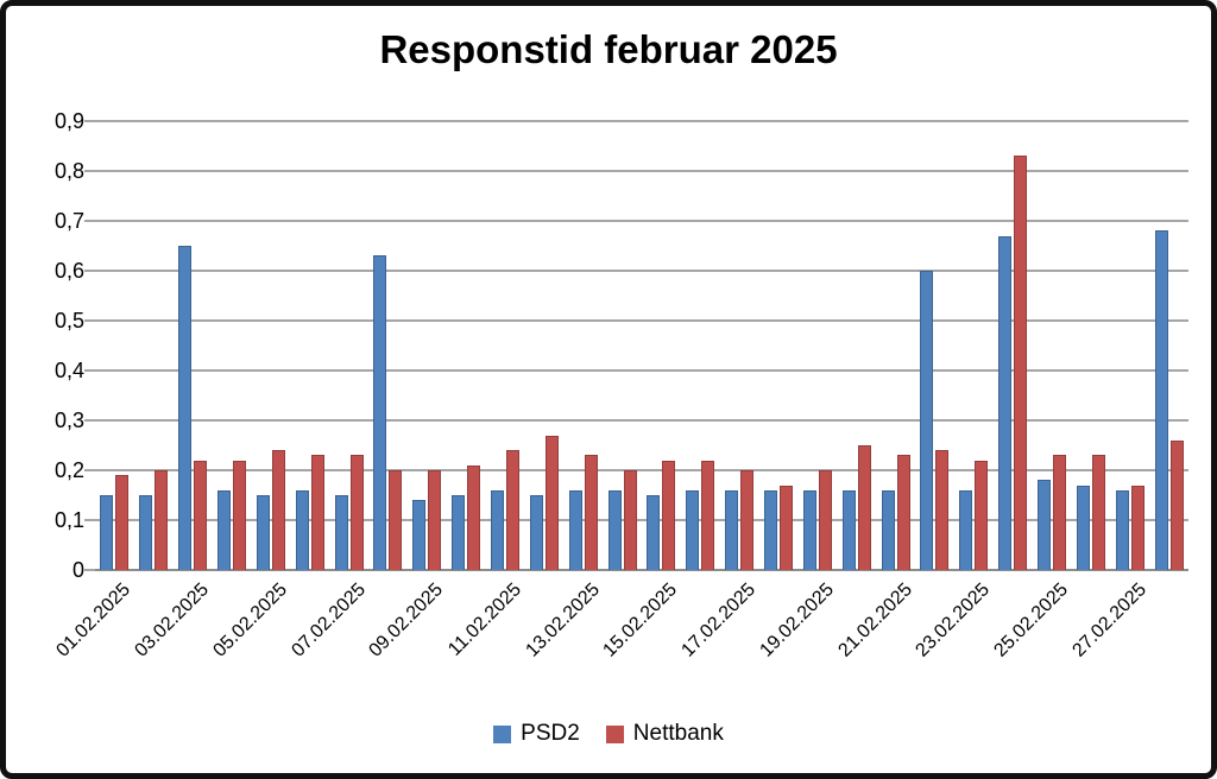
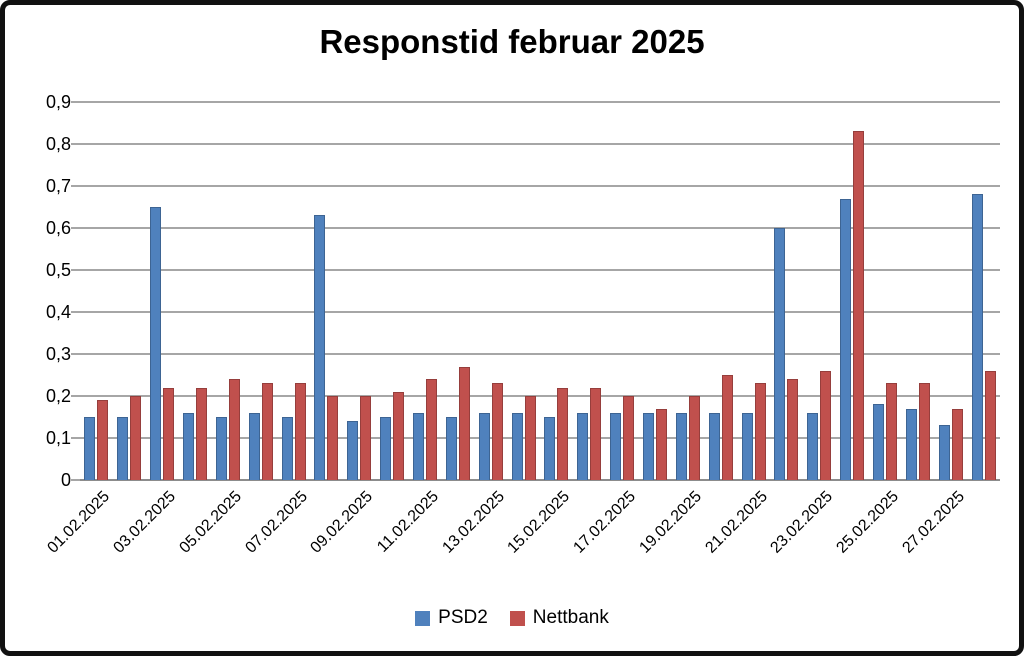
Nettbank/23.02.2025: 0,22 -> 0,26
PSD2/27.02.2025: 0,16 -> 0,13
